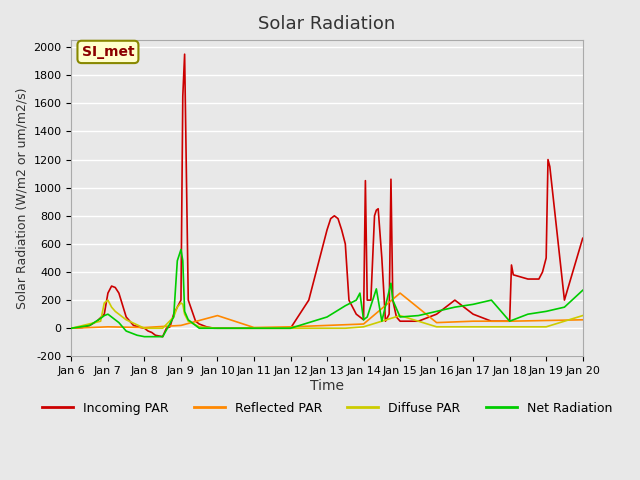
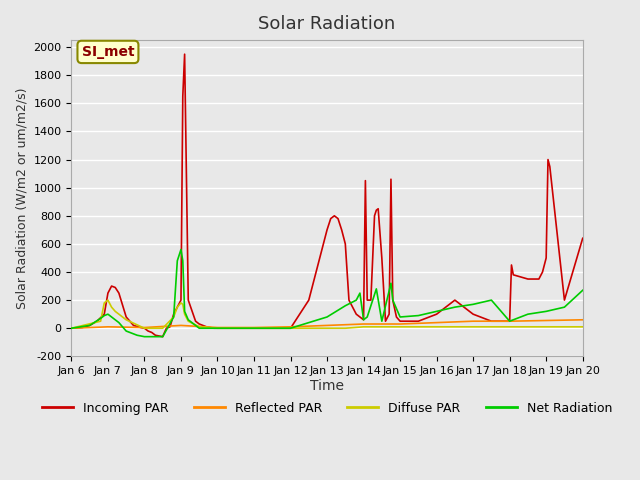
Reflected PAR/Jan 10: 90 -> 0
Reflected PAR/Jan 15: 250 -> 30
Diffuse PAR/Jan 15: 90 -> 10
Diffuse PAR/Jan 20: 90 -> 10
